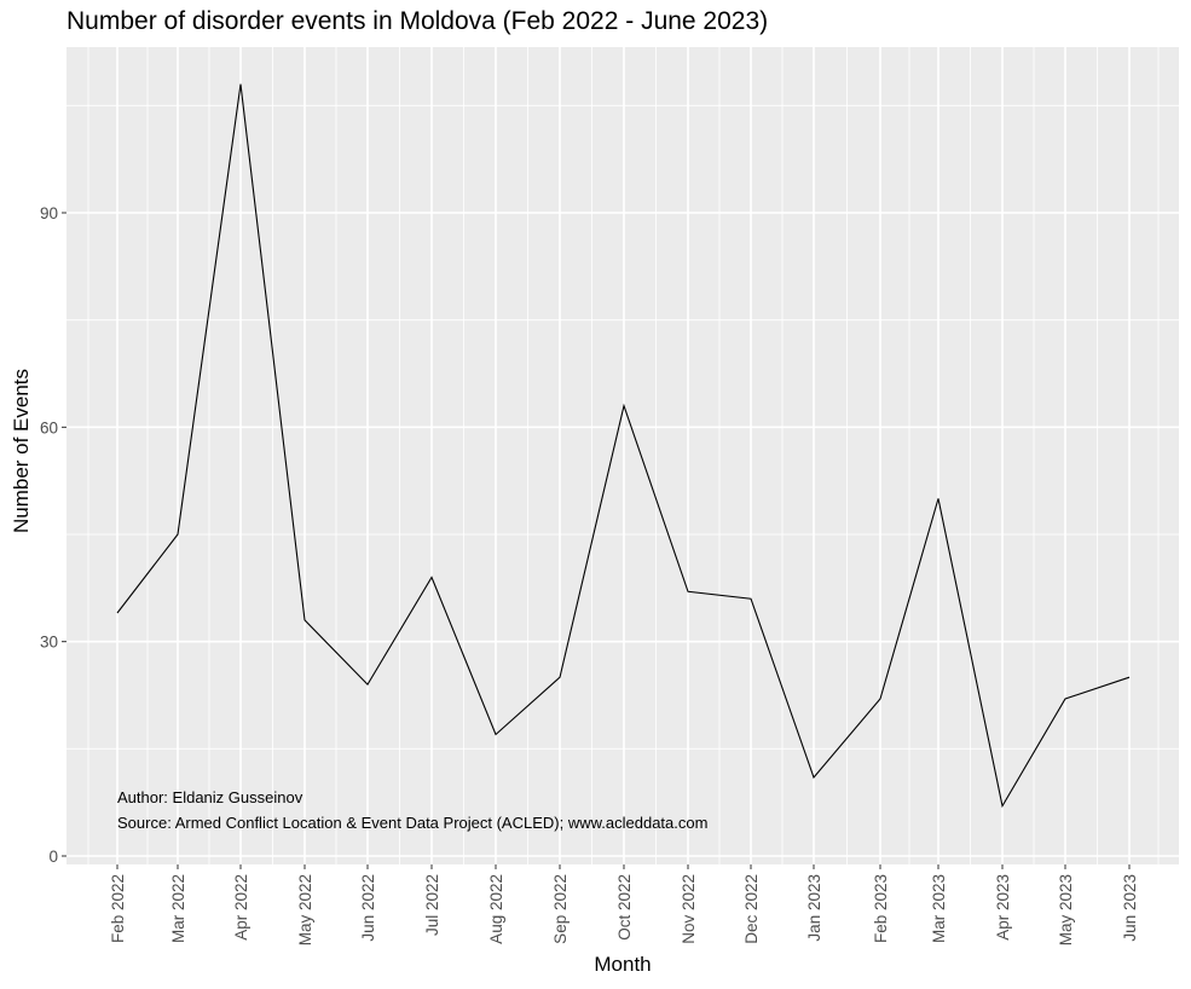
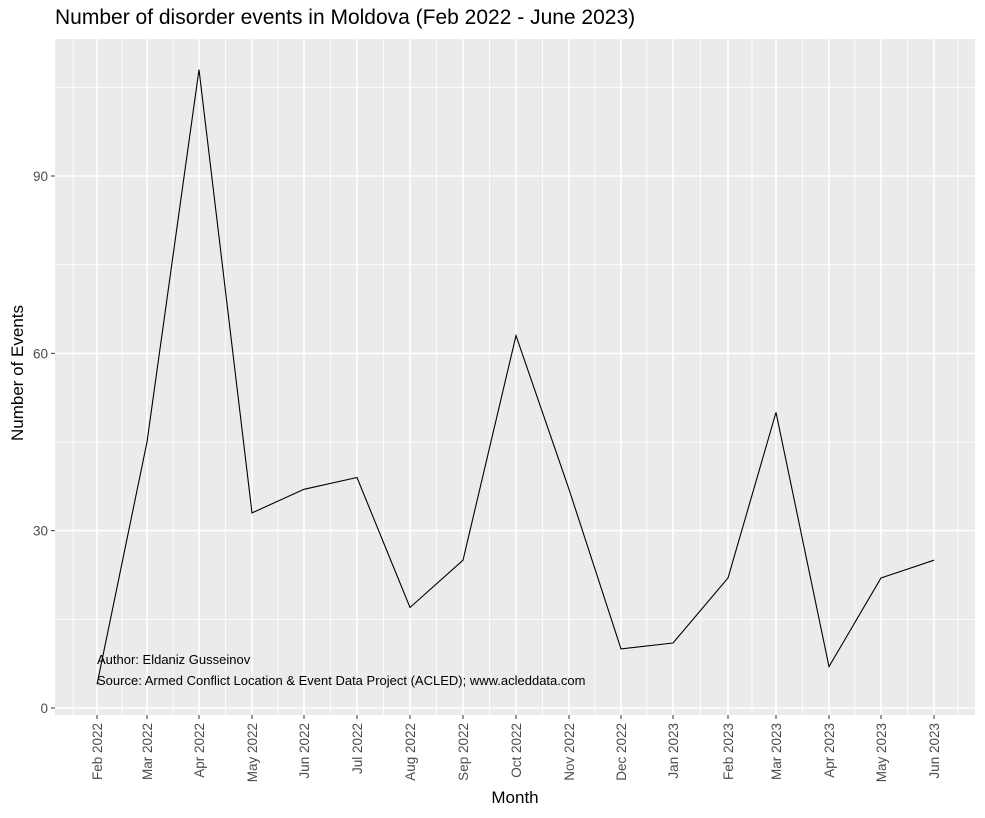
Feb 2022: 34 -> 4
Jun 2022: 24 -> 37
Dec 2022: 36 -> 10
